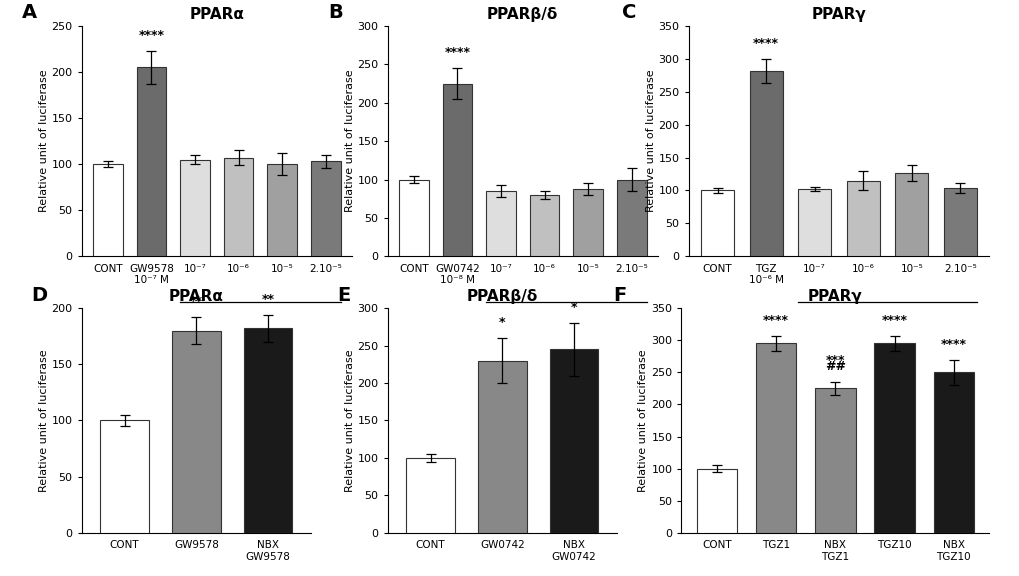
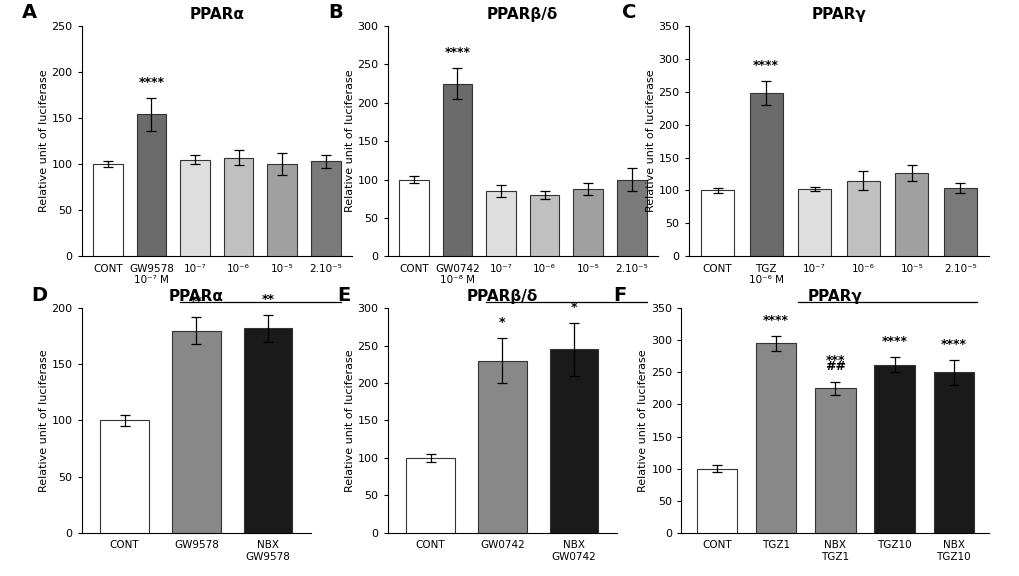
GW9578 10⁻⁷ M: 205 -> 154
TGZ 10⁻⁶ M: 282 -> 248
TGZ10: 295 -> 262
